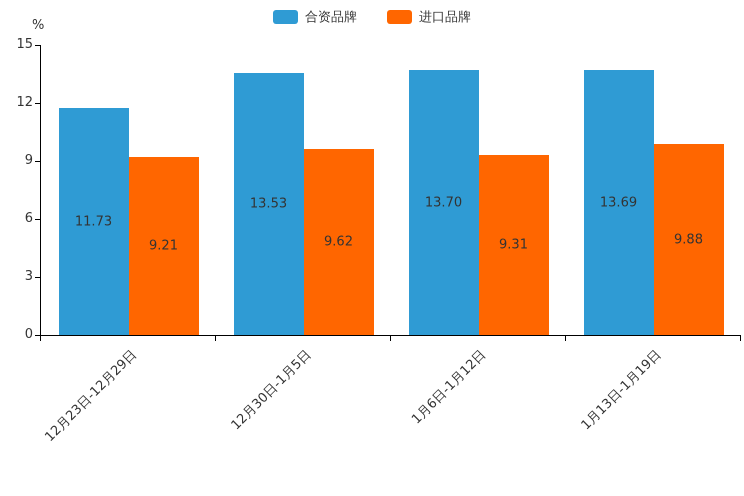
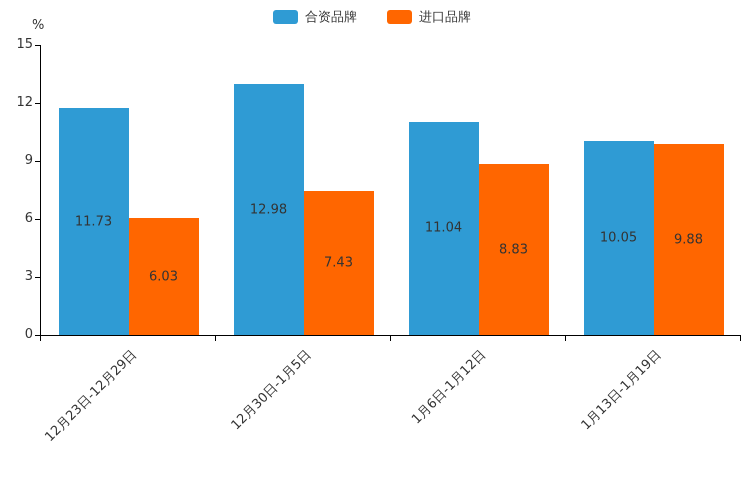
进口品牌/12月23日-12月29日: 9.21 -> 6.03
合资品牌/12月30日-1月5日: 13.53 -> 12.98
进口品牌/12月30日-1月5日: 9.62 -> 7.43
合资品牌/1月6日-1月12日: 13.70 -> 11.04
进口品牌/1月6日-1月12日: 9.31 -> 8.83
合资品牌/1月13日-1月19日: 13.69 -> 10.05
